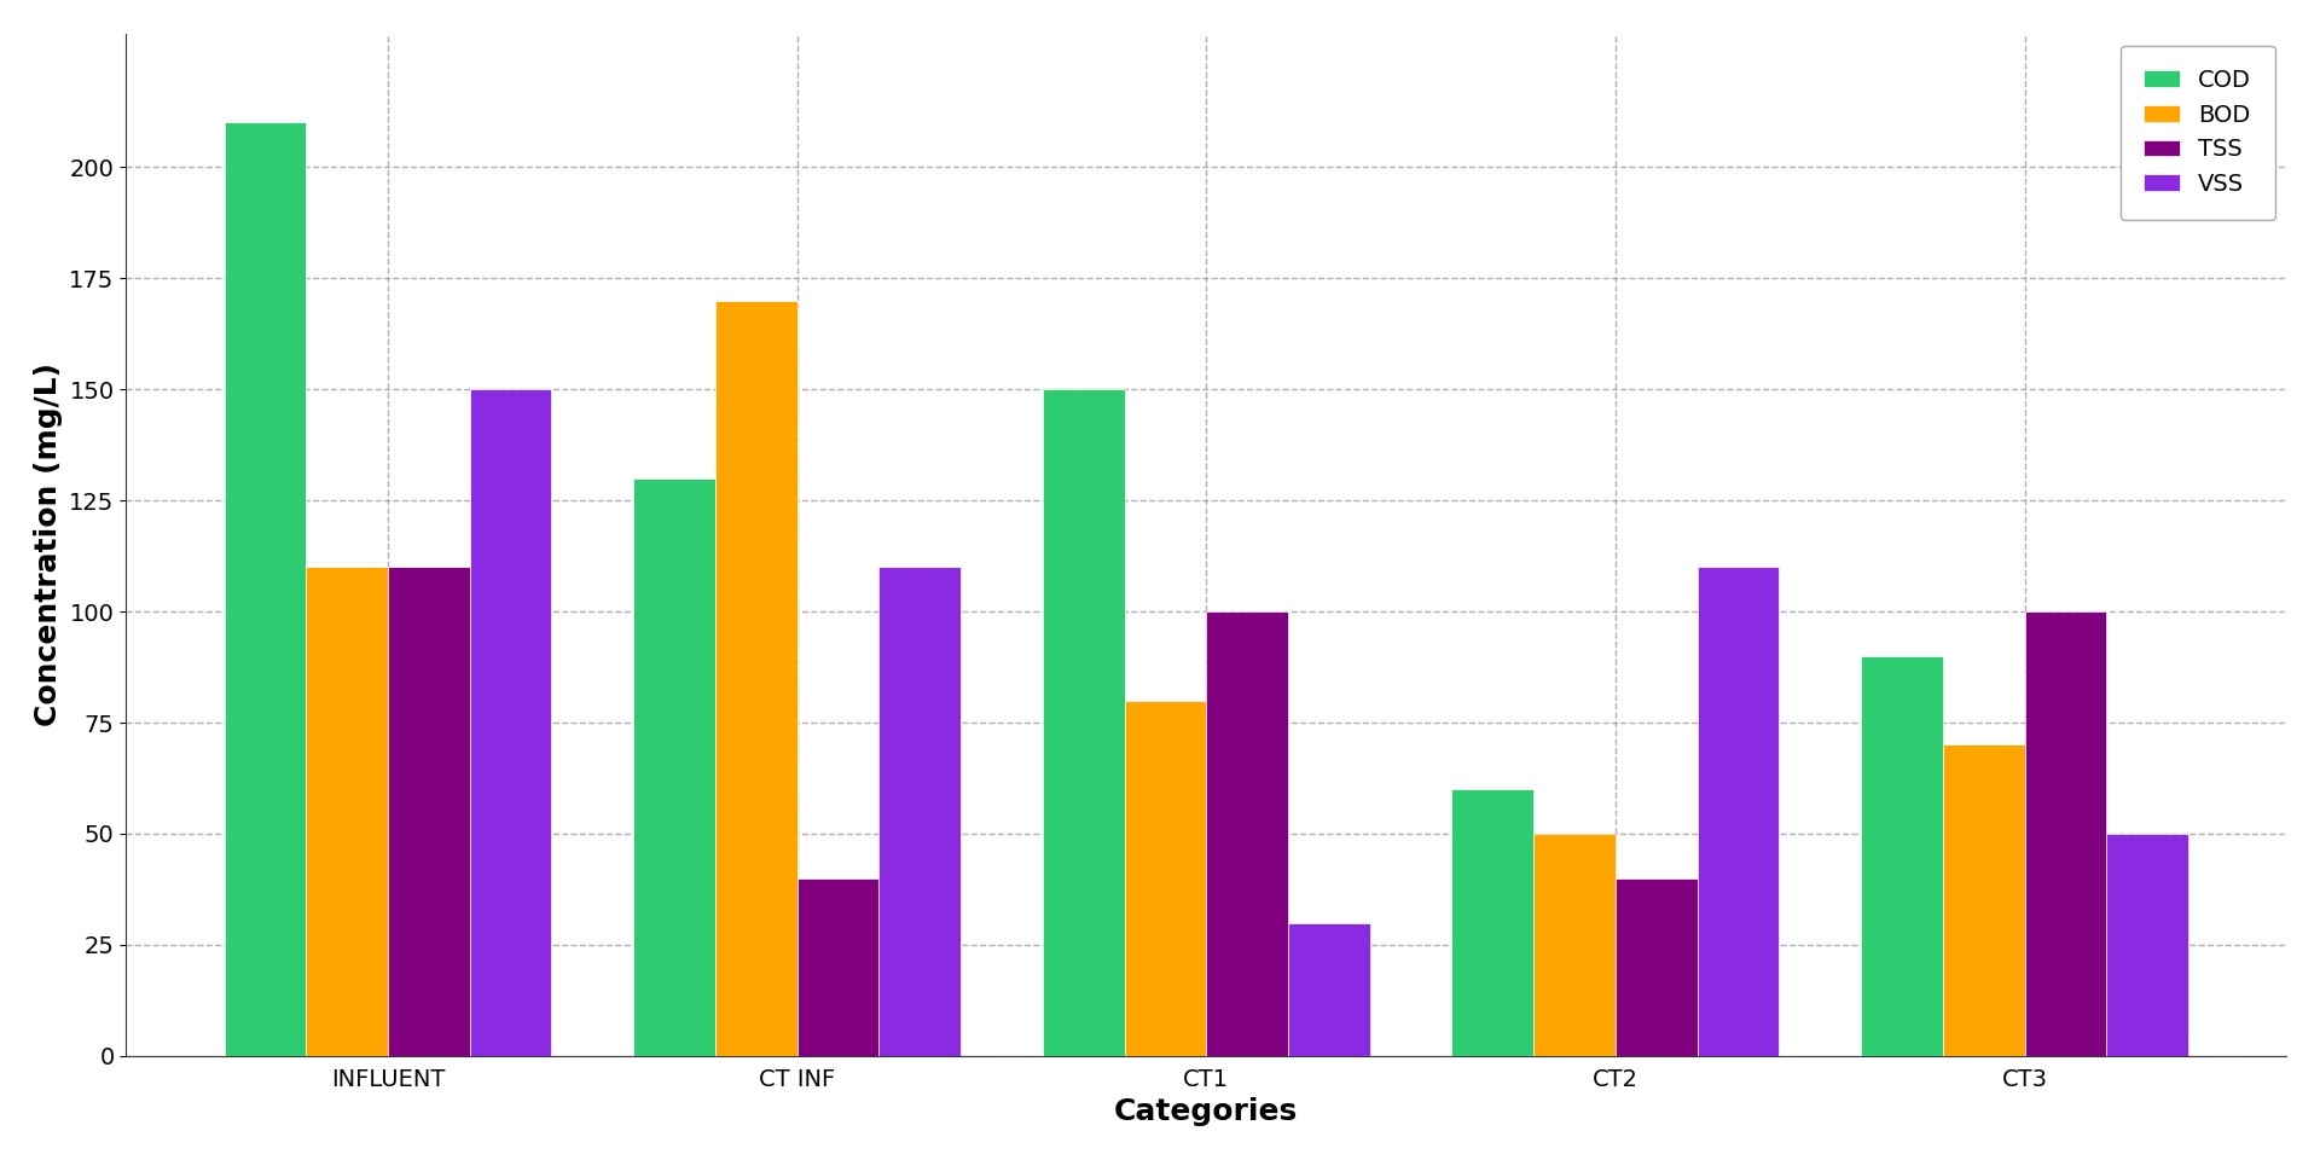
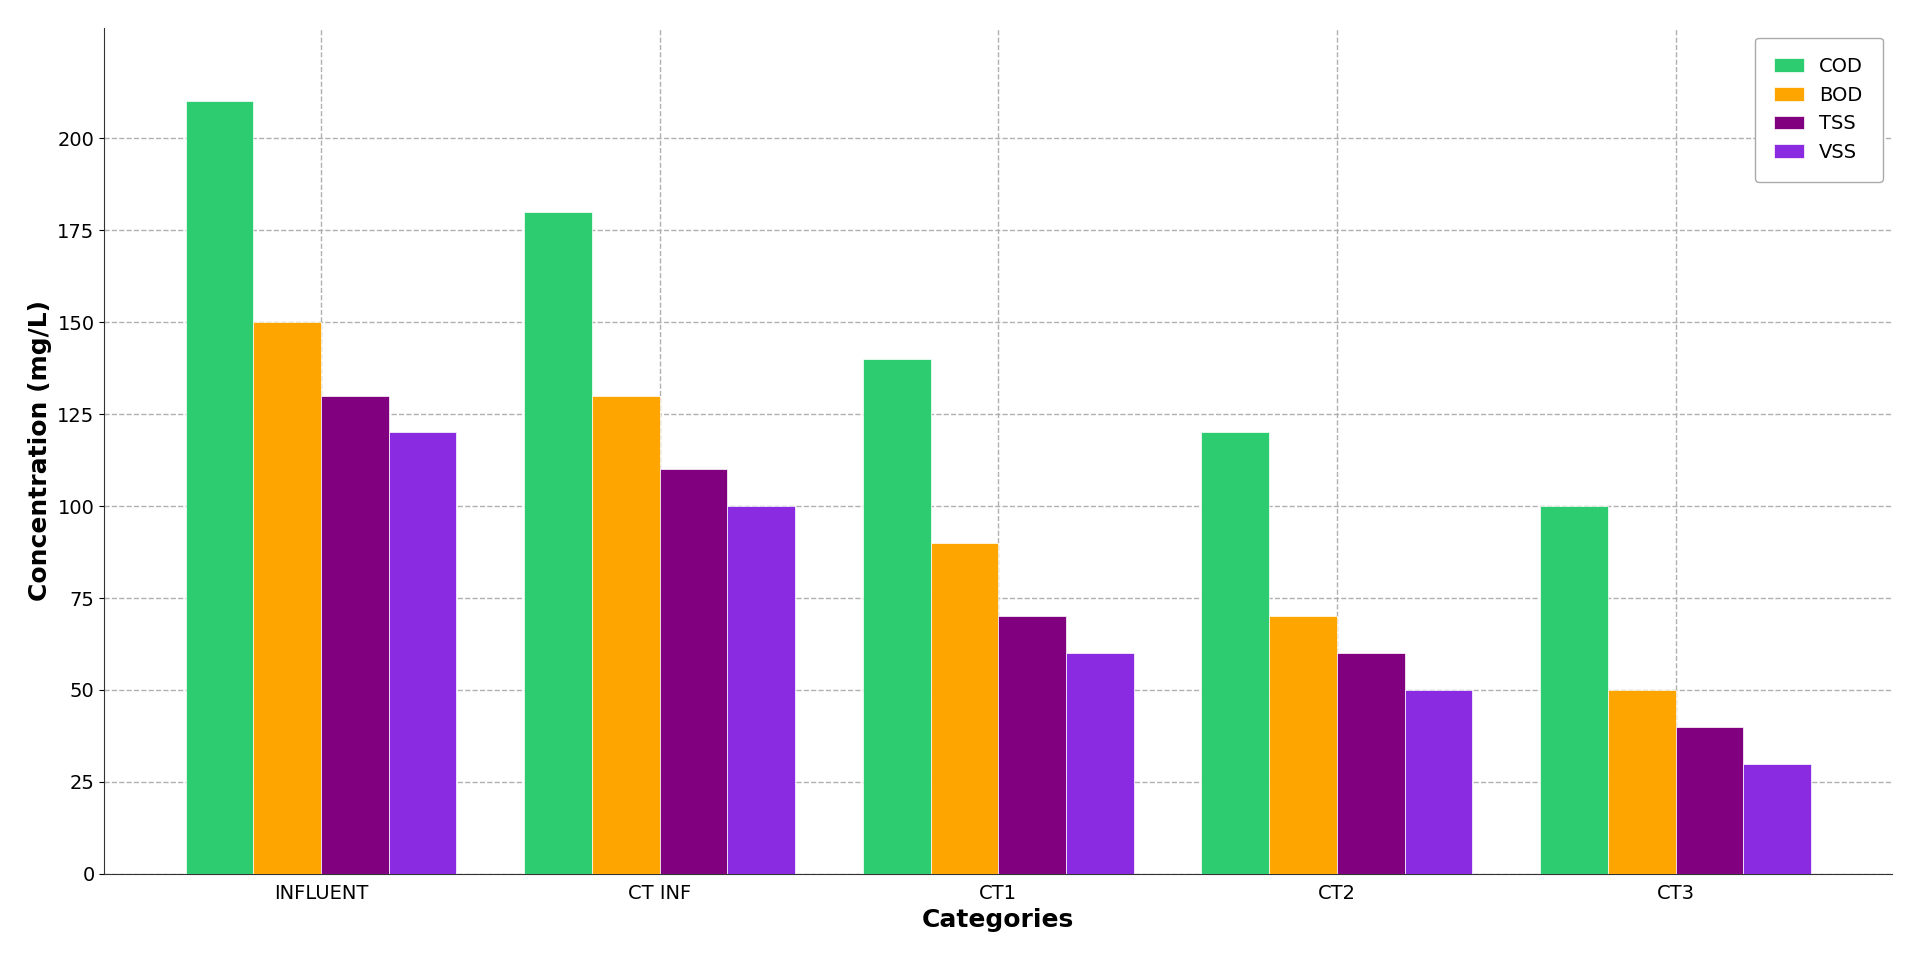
BOD/INFLUENT: 110 -> 150
TSS/INFLUENT: 110 -> 130
VSS/INFLUENT: 150 -> 120
COD/CT INF: 130 -> 180
BOD/CT INF: 170 -> 130
TSS/CT INF: 40 -> 110
VSS/CT INF: 110 -> 100
COD/CT1: 150 -> 140
BOD/CT1: 80 -> 90
TSS/CT1: 100 -> 70
VSS/CT1: 30 -> 60
COD/CT2: 60 -> 120
BOD/CT2: 50 -> 70
TSS/CT2: 40 -> 60
VSS/CT2: 110 -> 50
COD/CT3: 90 -> 100
BOD/CT3: 70 -> 50
TSS/CT3: 100 -> 40
VSS/CT3: 50 -> 30
